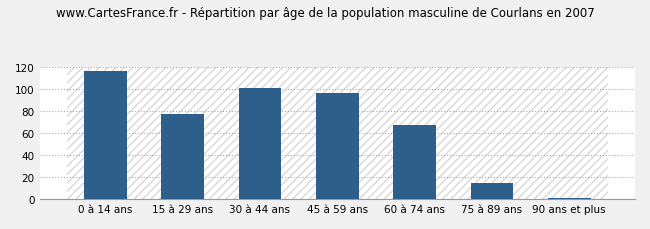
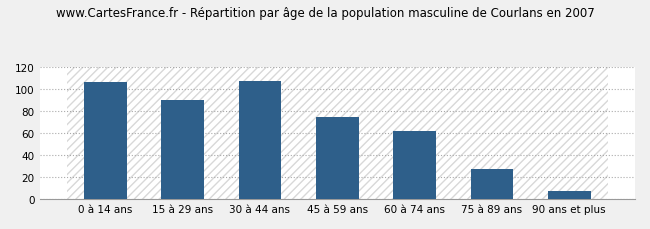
0 à 14 ans: 116 -> 106
15 à 29 ans: 77 -> 90
30 à 44 ans: 101 -> 107
45 à 59 ans: 96 -> 74
60 à 74 ans: 67 -> 62
75 à 89 ans: 15 -> 27
90 ans et plus: 1 -> 7
